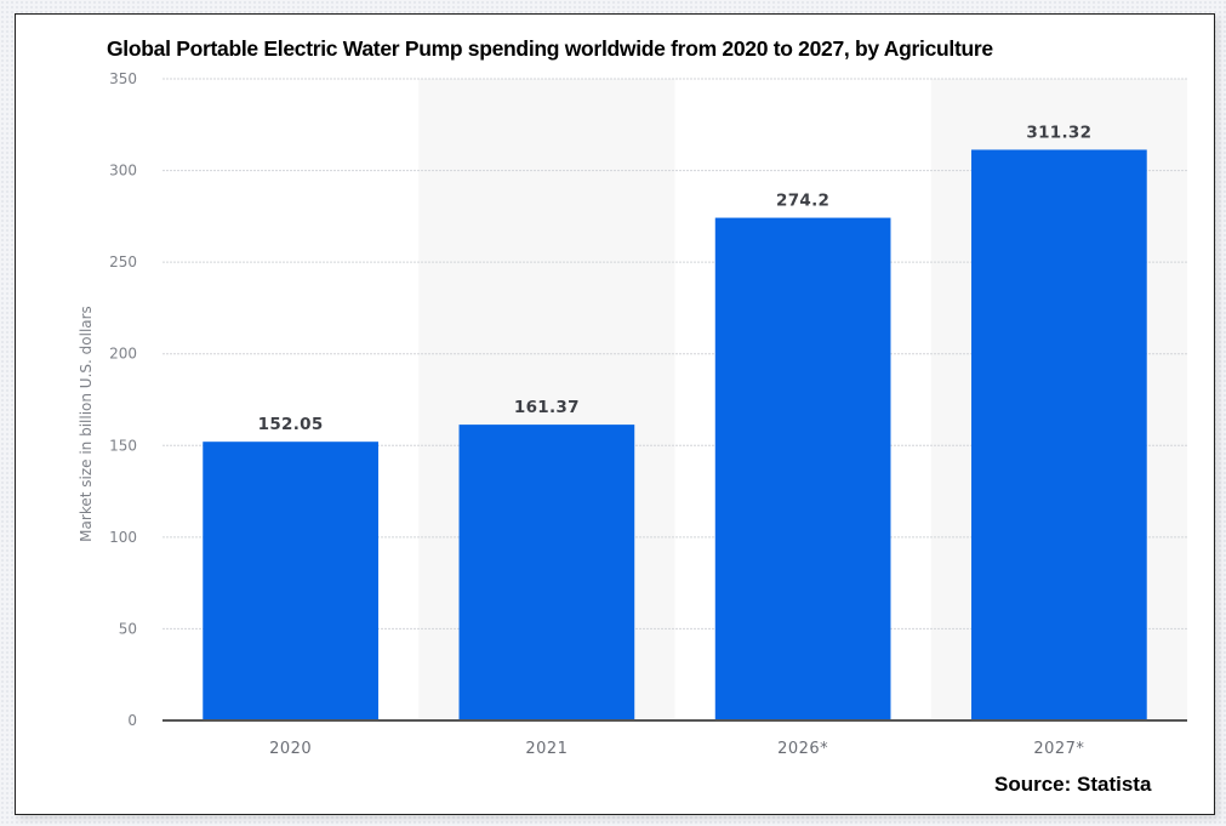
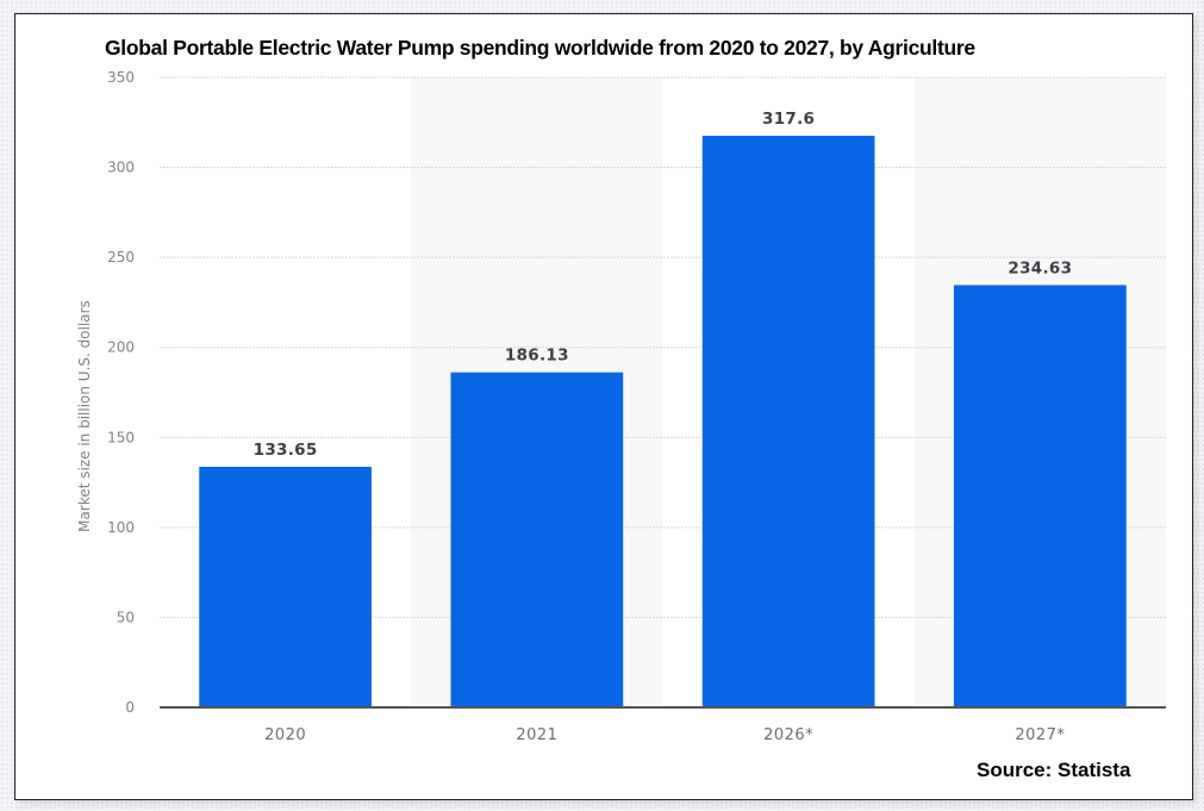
2020: 152.05 -> 133.65
2021: 161.37 -> 186.13
2026*: 274.2 -> 317.6
2027*: 311.32 -> 234.63
